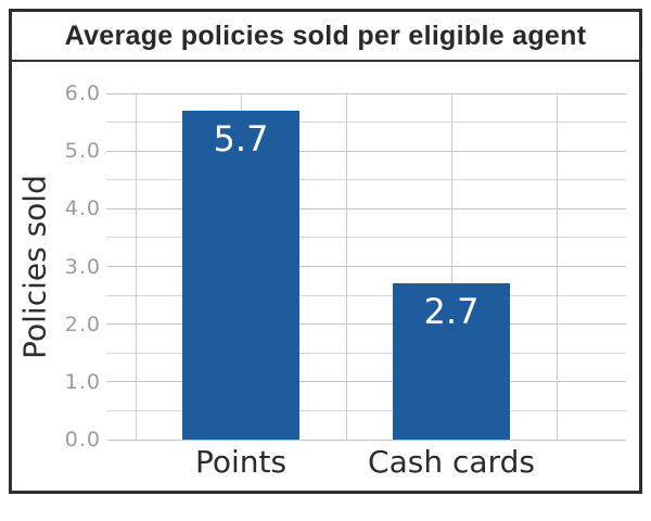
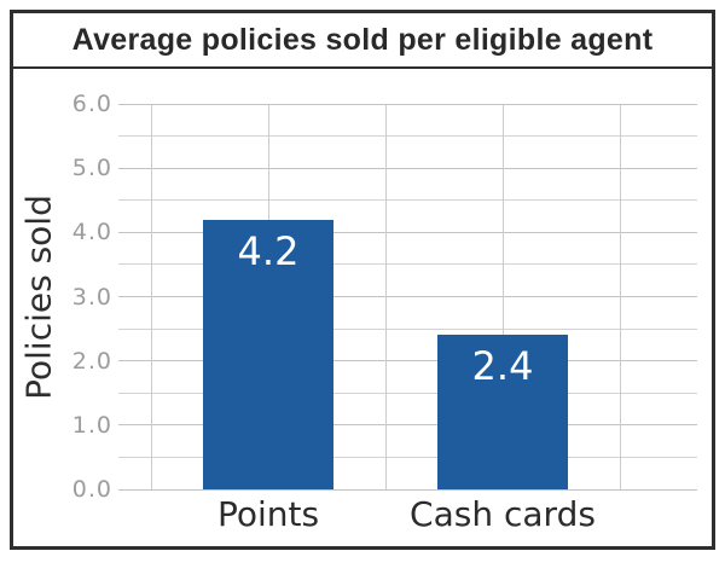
Points: 5.7 -> 4.2
Cash cards: 2.7 -> 2.4
